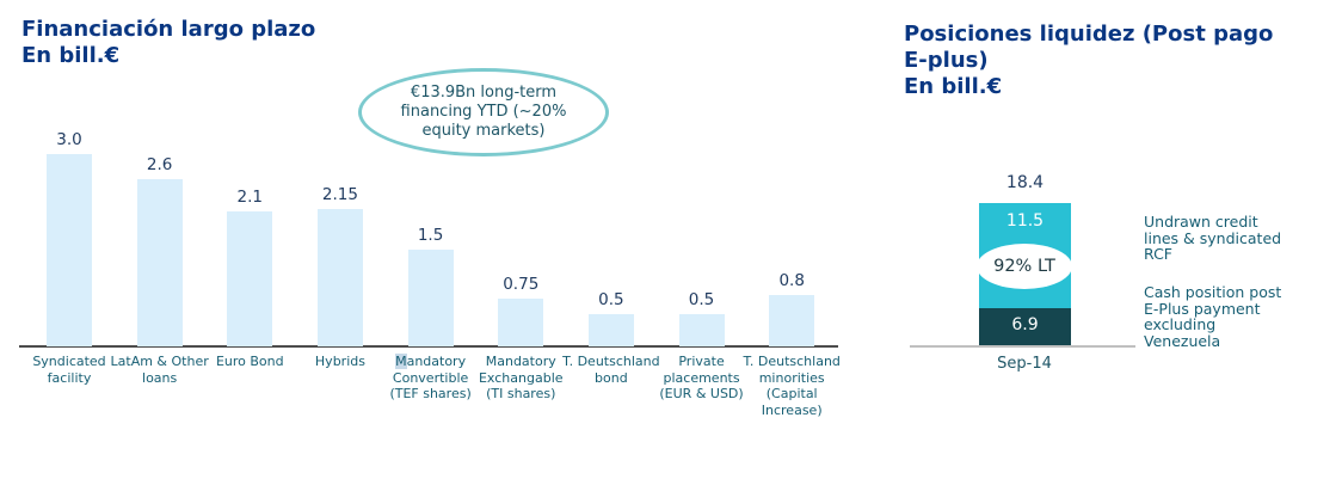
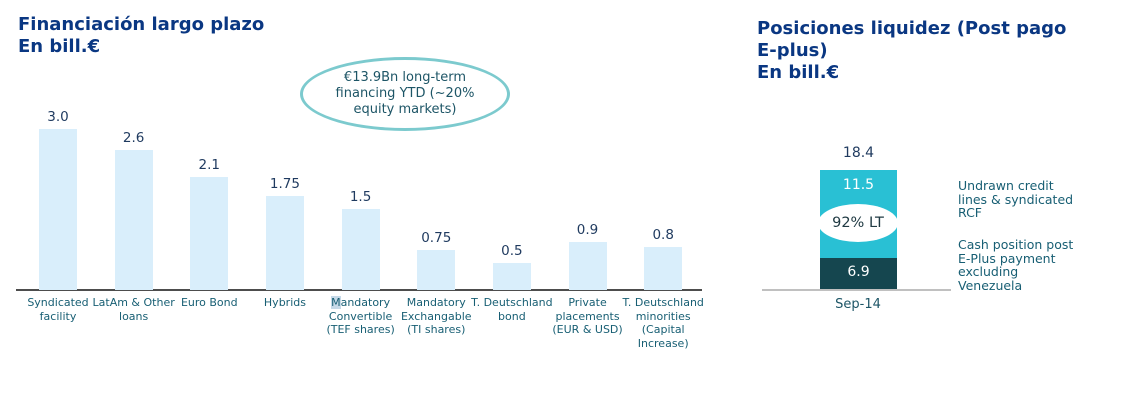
Financiación largo plazo/Hybrids: 2.15 -> 1.75
Financiación largo plazo/Private placements (EUR & USD): 0.5 -> 0.9
